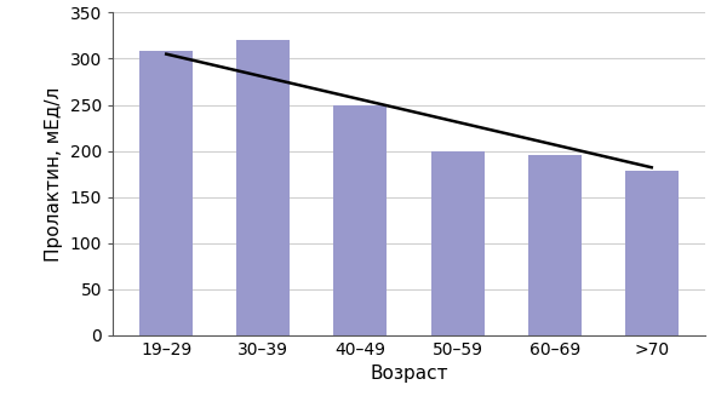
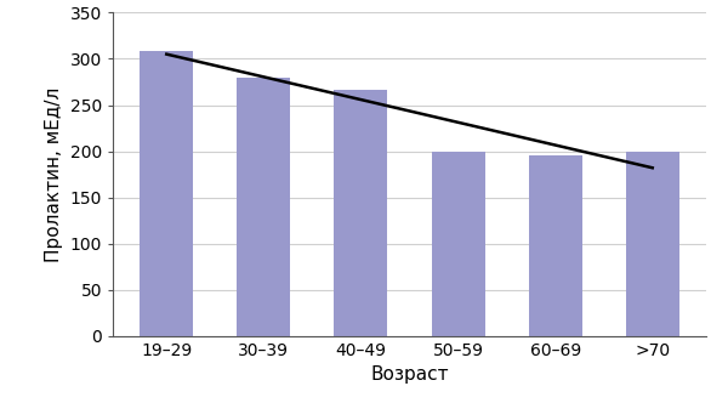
30–39: 320 -> 280
40–49: 250 -> 267
>70: 178 -> 200
